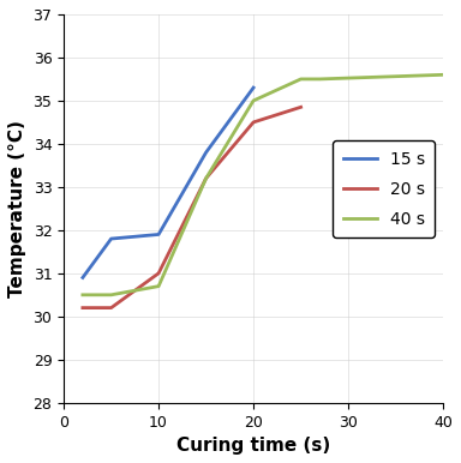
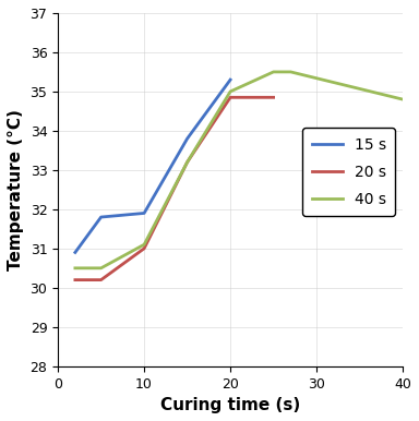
40 s/10: 30.7 -> 31.1
20 s/20: 34.50 -> 34.85
40 s/40: 35.6 -> 34.8
